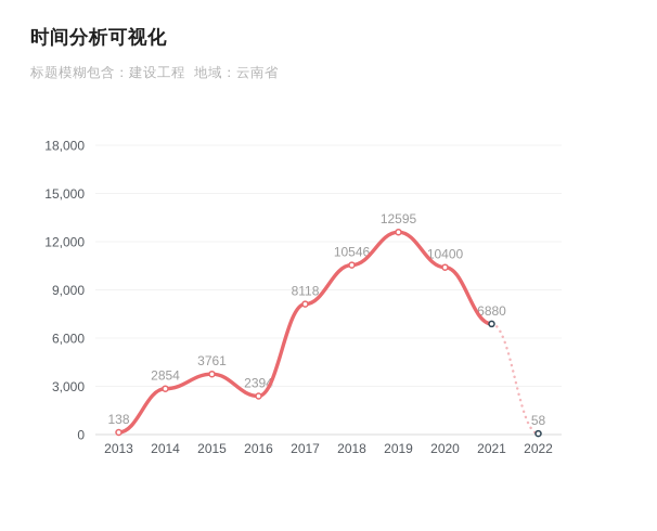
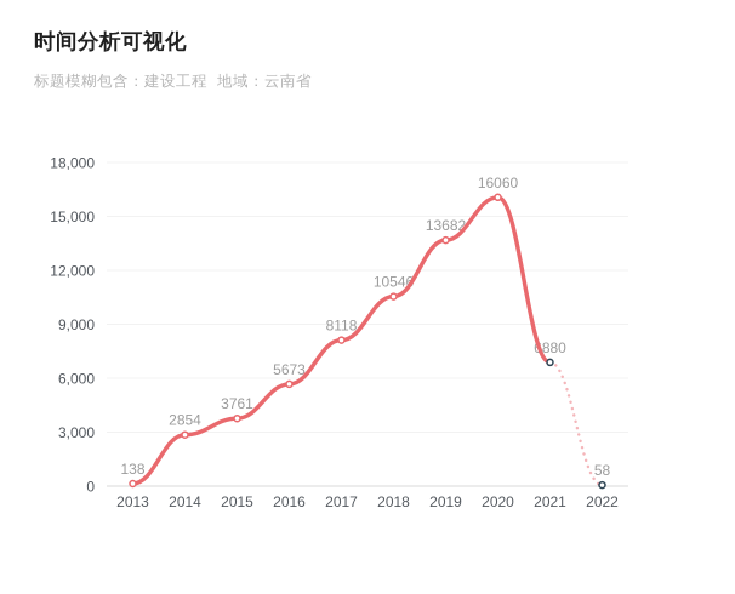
2016: 2394 -> 5673
2019: 12595 -> 13682
2020: 10400 -> 16060
